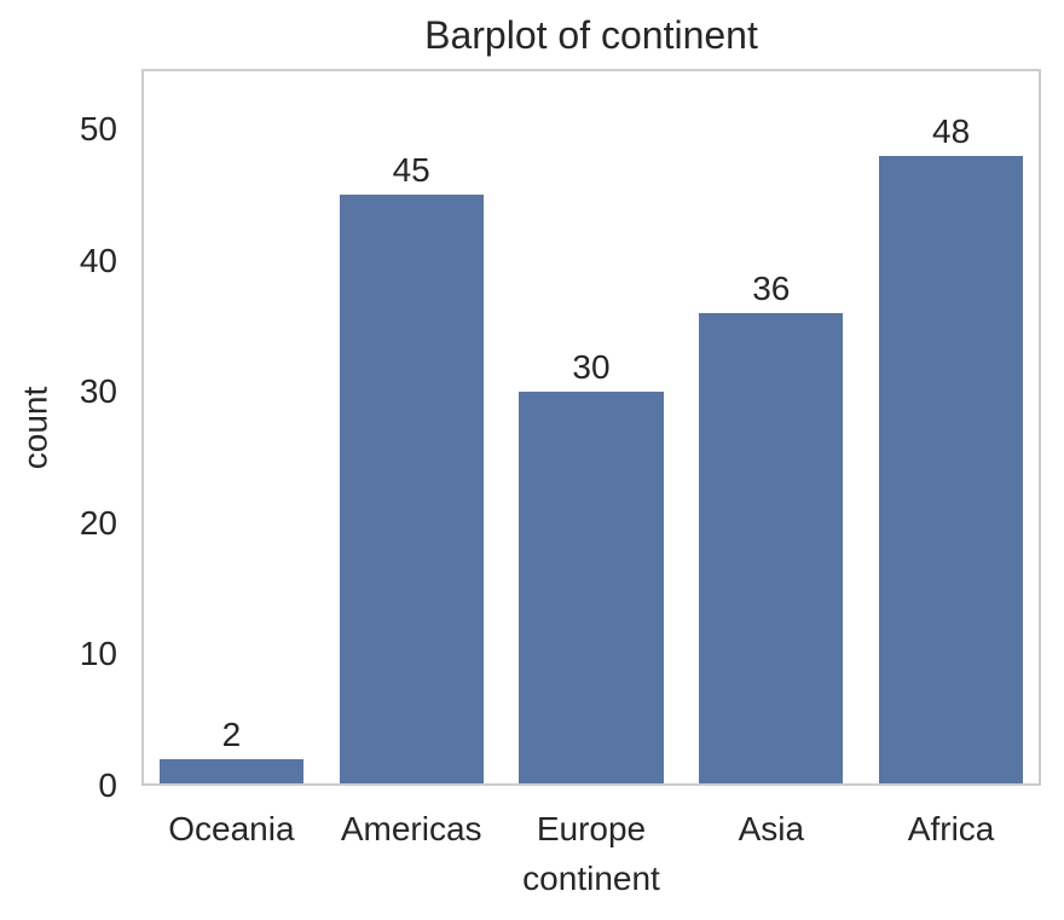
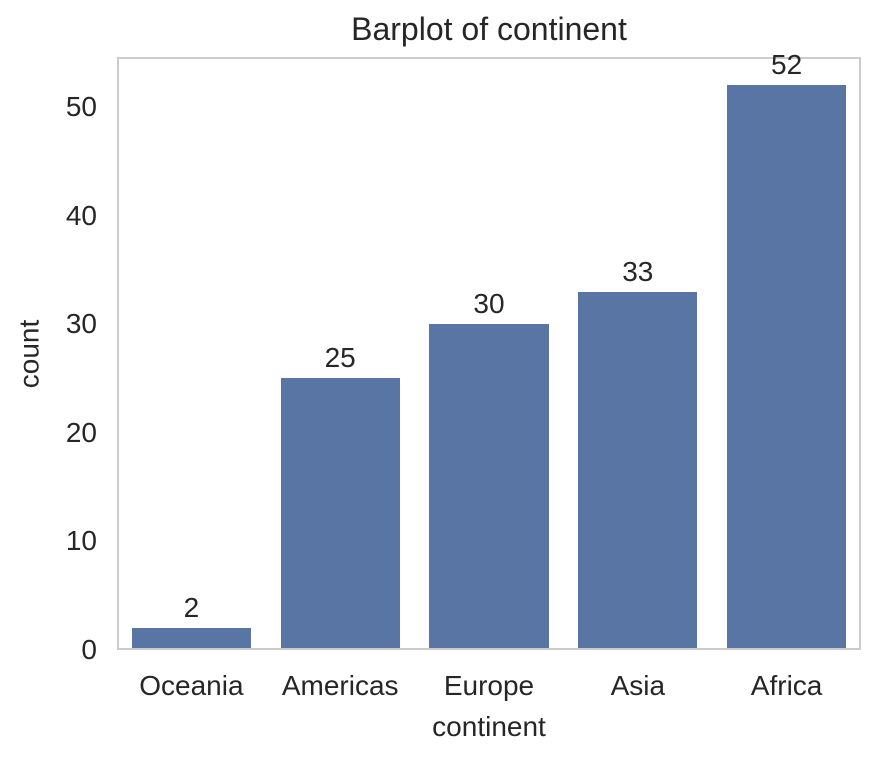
Americas: 45 -> 25
Asia: 36 -> 33
Africa: 48 -> 52
